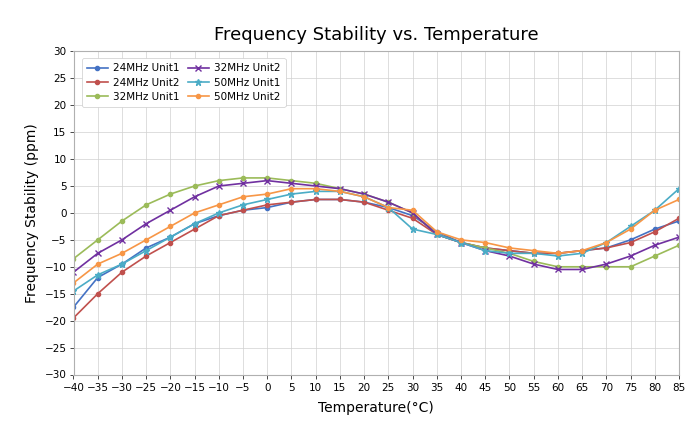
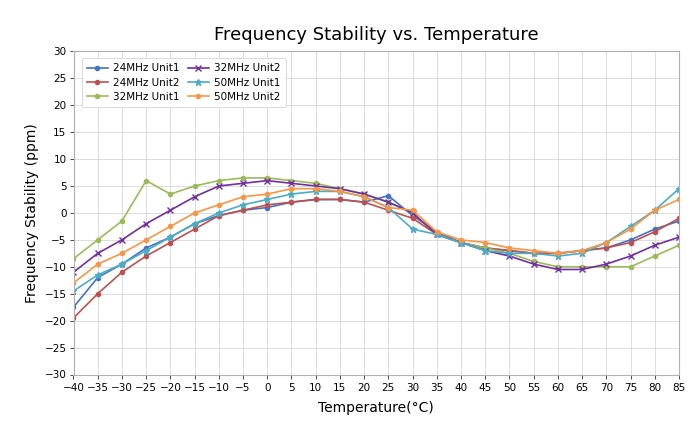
32MHz Unit1/−25: 1.5 -> 6.0
24MHz Unit1/25: 1.0 -> 3.2
